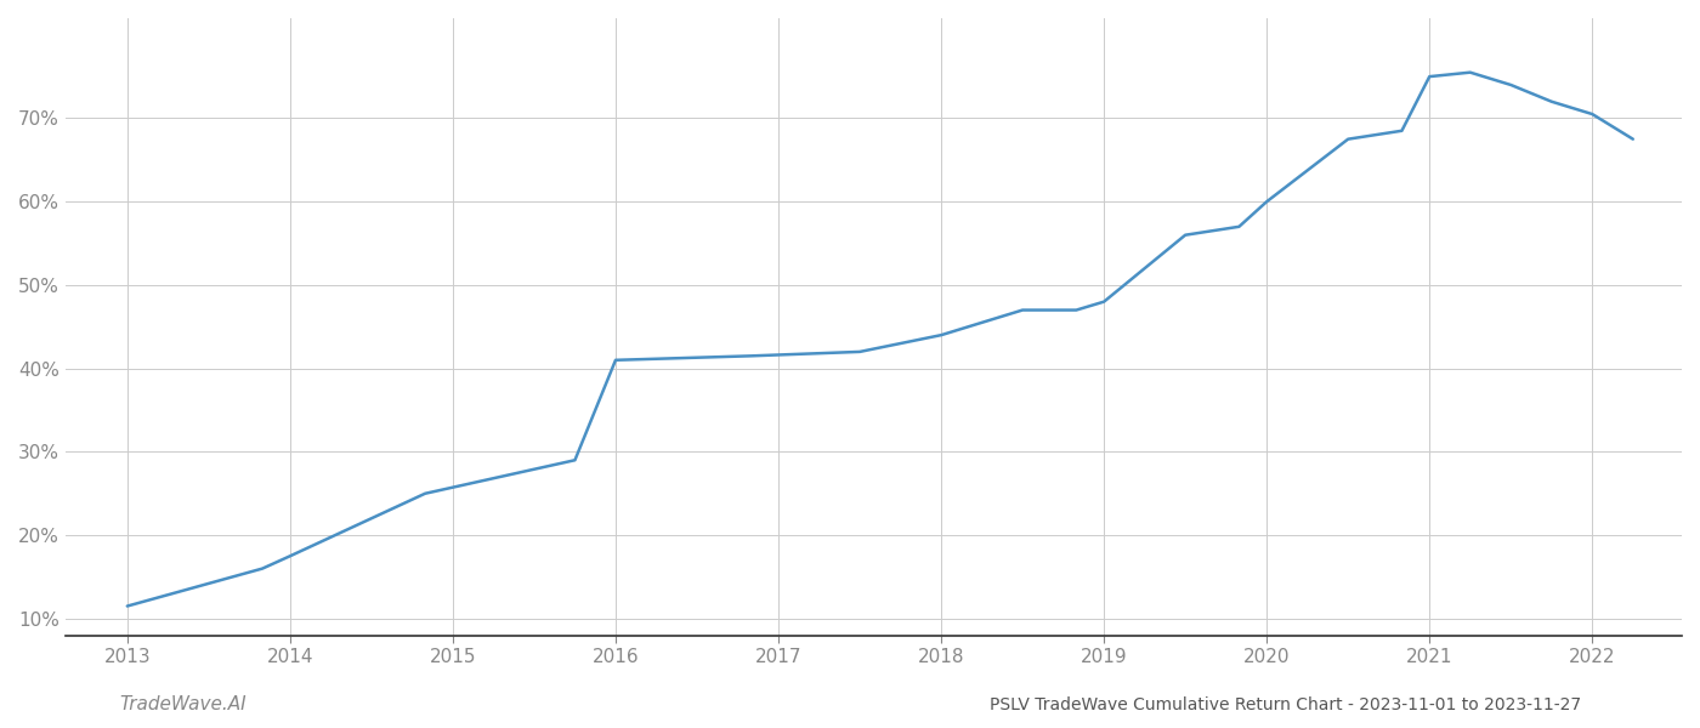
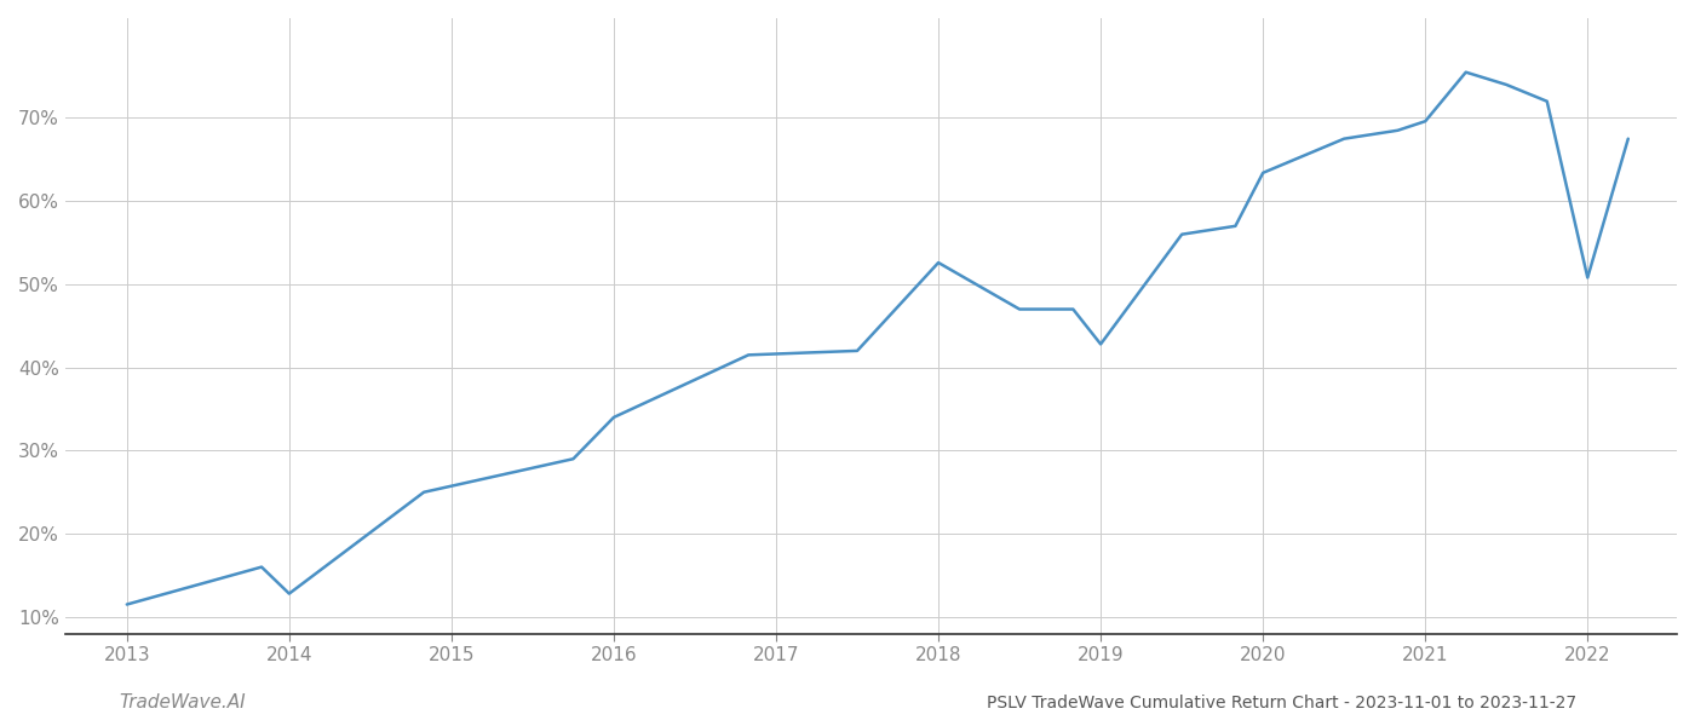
2014: 17.5% -> 12.8%
2016: 41.0% -> 34.0%
2018: 44.0% -> 52.6%
2019: 48.0% -> 42.8%
2020: 60.0% -> 63.4%
2021: 75.0% -> 69.6%
2022: 70.5% -> 50.8%
